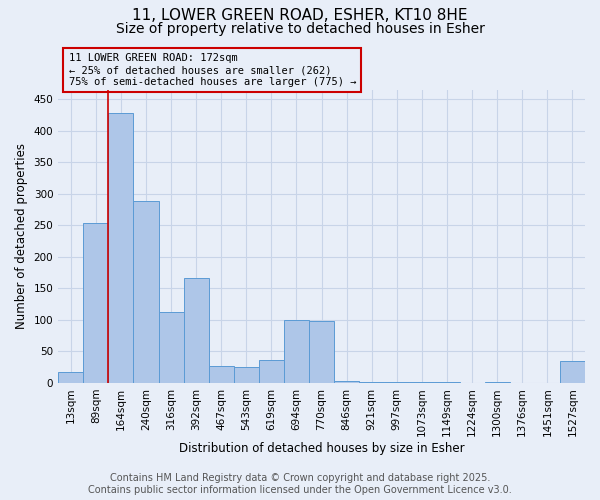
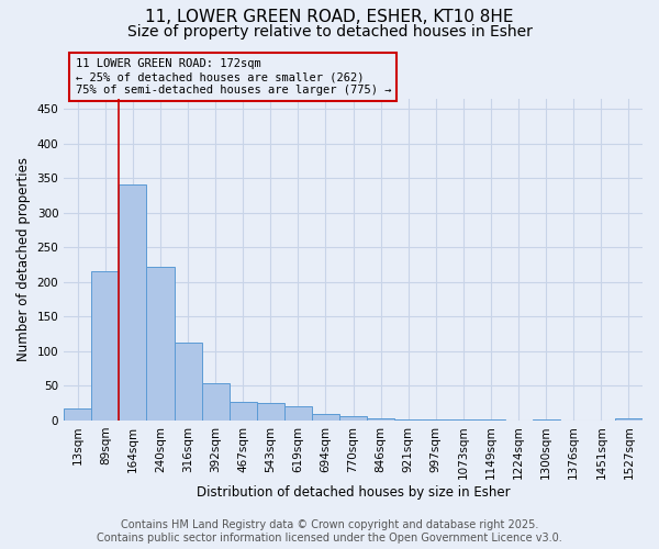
89sqm: 254 -> 215
164sqm: 428 -> 340
240sqm: 288 -> 222
392sqm: 166 -> 54
619sqm: 36 -> 20
694sqm: 100 -> 10
770sqm: 98 -> 6
1527sqm: 34 -> 3
